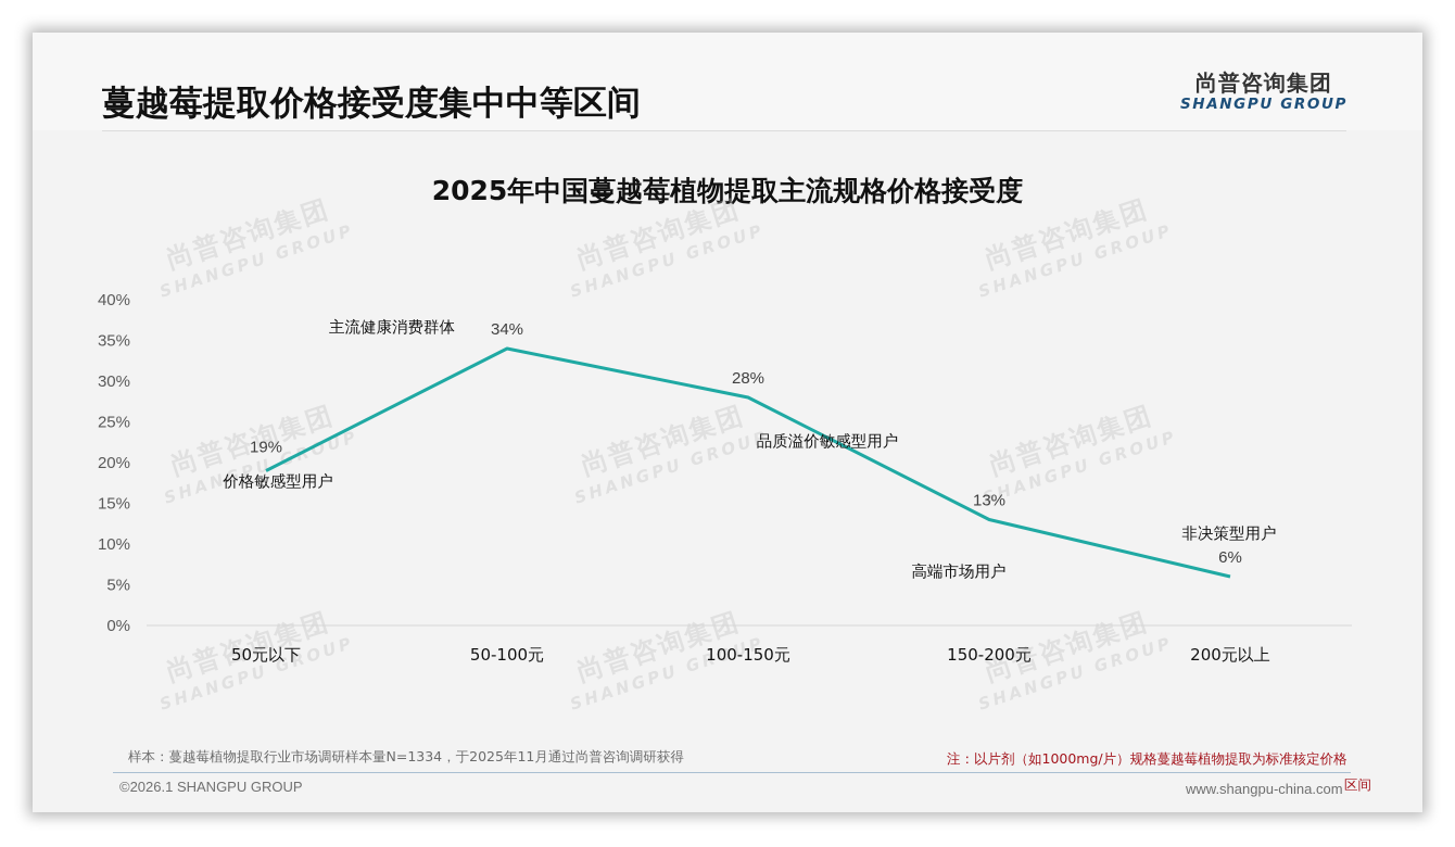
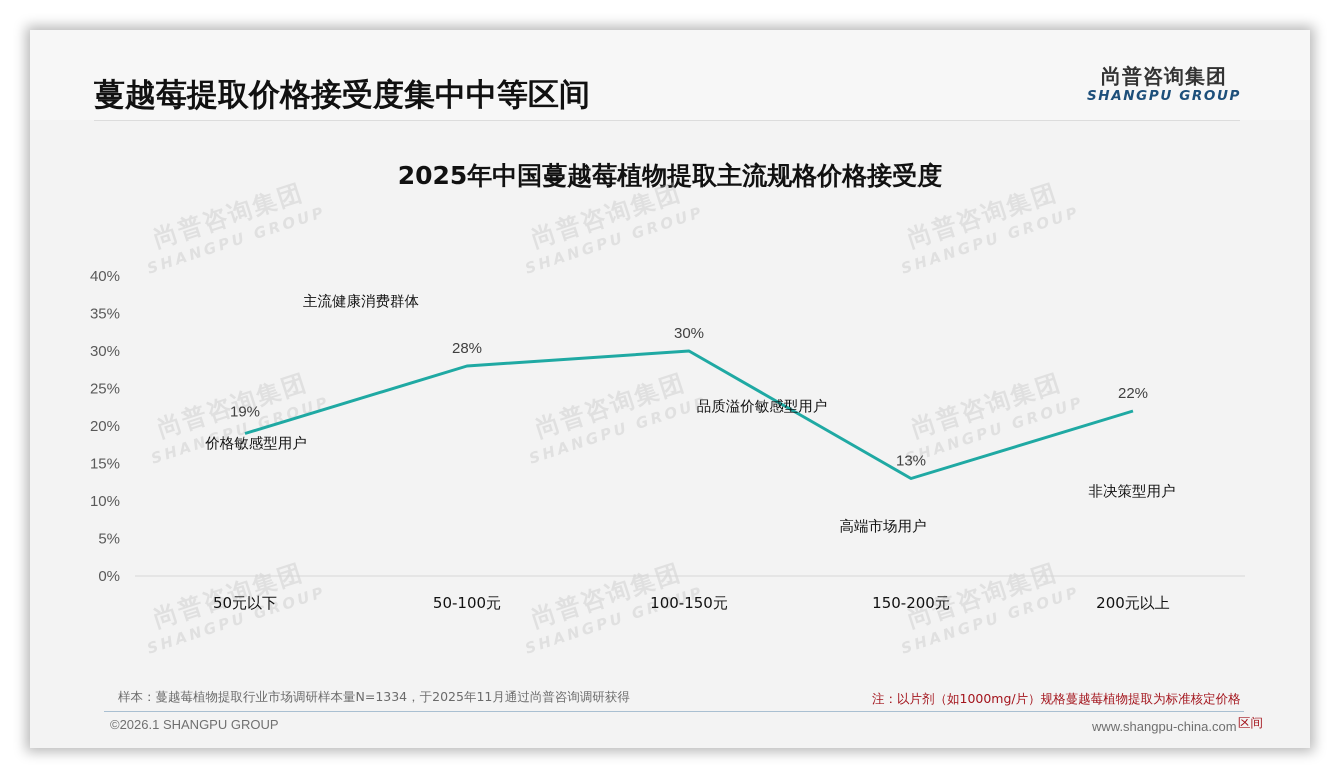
50-100元: 34% -> 28%
100-150元: 28% -> 30%
200元以上: 6% -> 22%
